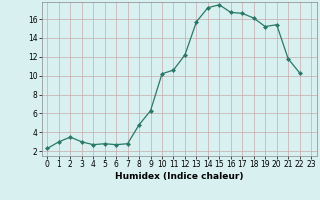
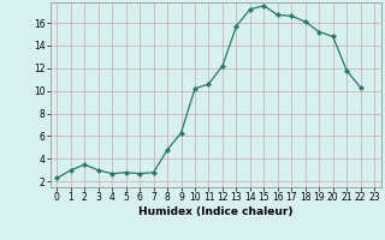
20: 15.4 -> 14.8
